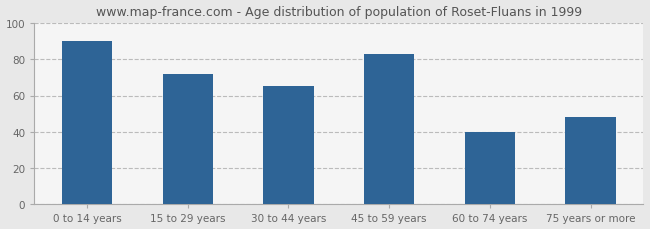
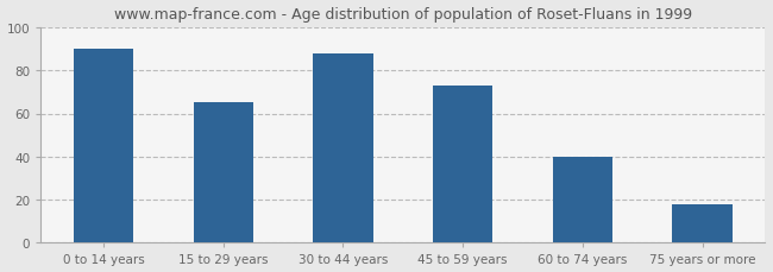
15 to 29 years: 72 -> 65
30 to 44 years: 65 -> 88
45 to 59 years: 83 -> 73
75 years or more: 48 -> 18
